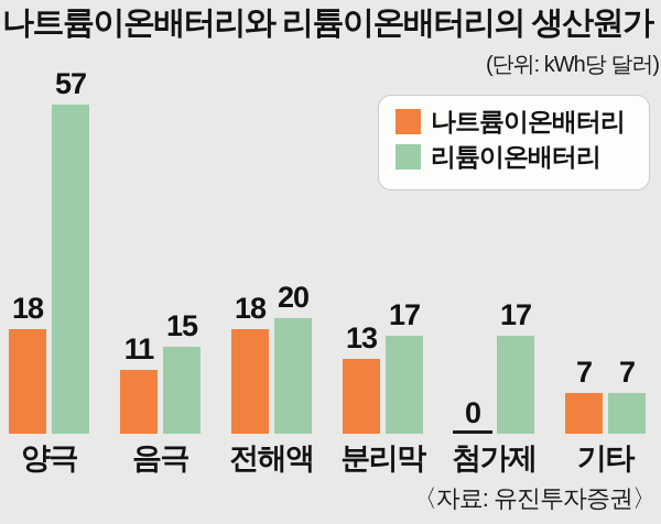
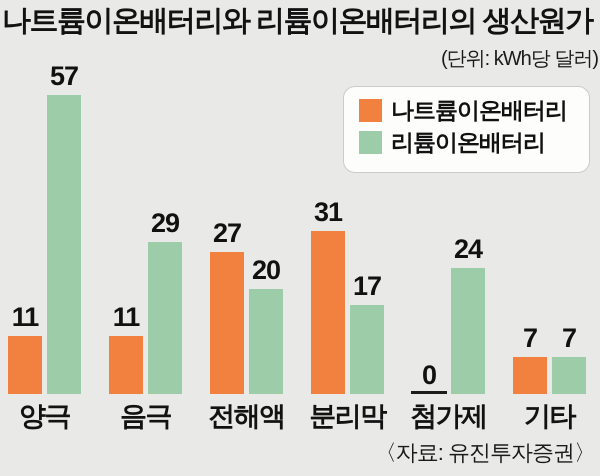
나트륨이온배터리/양극: 18 -> 11
리튬이온배터리/음극: 15 -> 29
나트륨이온배터리/전해액: 18 -> 27
나트륨이온배터리/분리막: 13 -> 31
리튬이온배터리/첨가제: 17 -> 24
